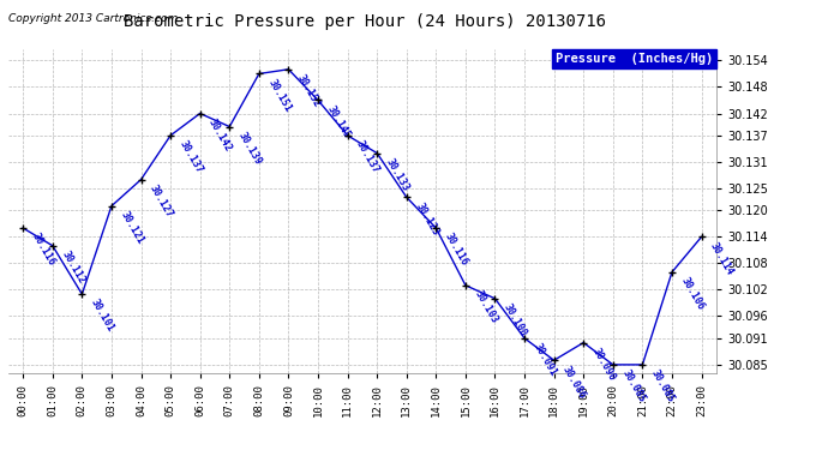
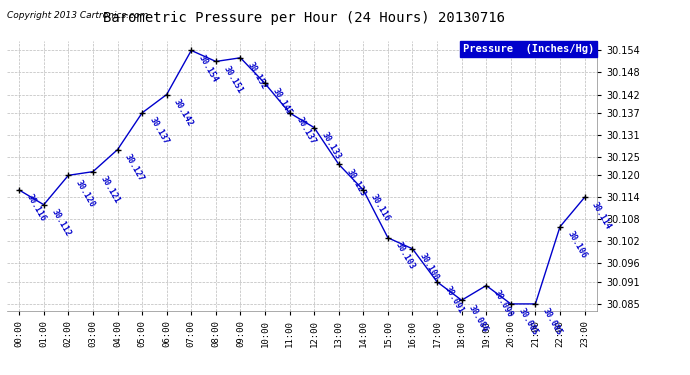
02:00: 30.101 -> 30.120
07:00: 30.139 -> 30.154
